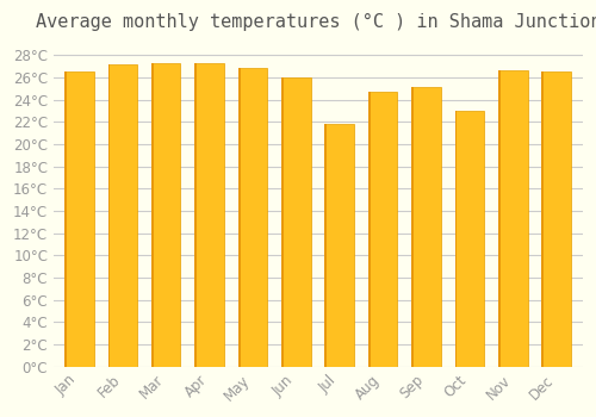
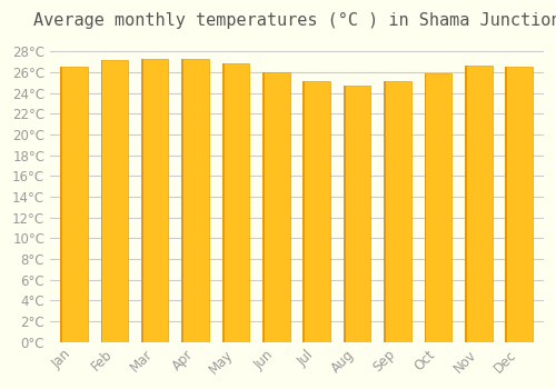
Jul: 21.8°C -> 25.1°C
Oct: 23.0°C -> 25.9°C
